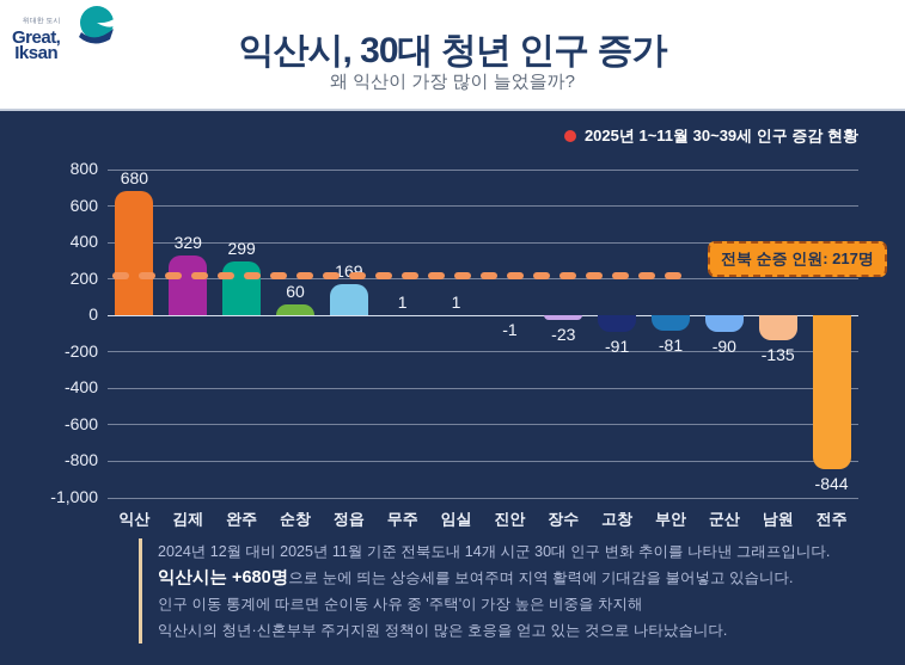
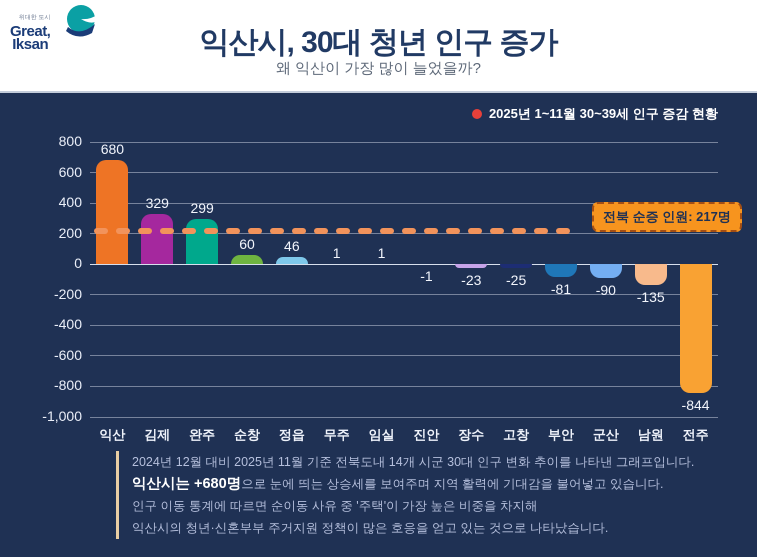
정읍: 169 -> 46
고창: -91 -> -25
